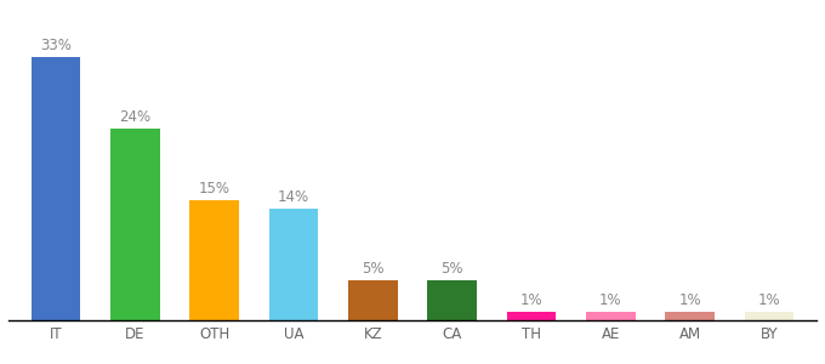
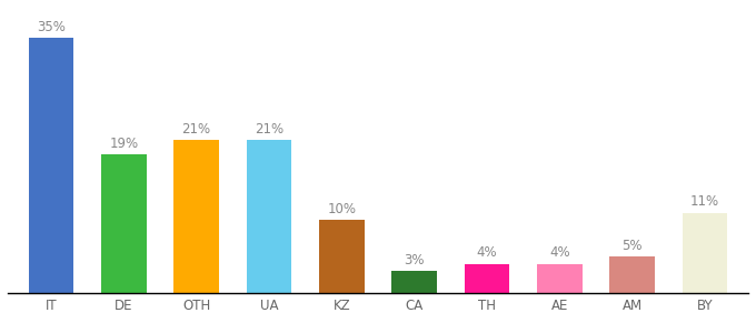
IT: 33% -> 35%
DE: 24% -> 19%
OTH: 15% -> 21%
UA: 14% -> 21%
KZ: 5% -> 10%
CA: 5% -> 3%
TH: 1% -> 4%
AE: 1% -> 4%
AM: 1% -> 5%
BY: 1% -> 11%
